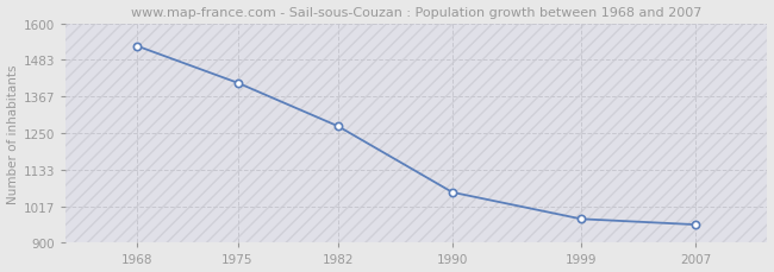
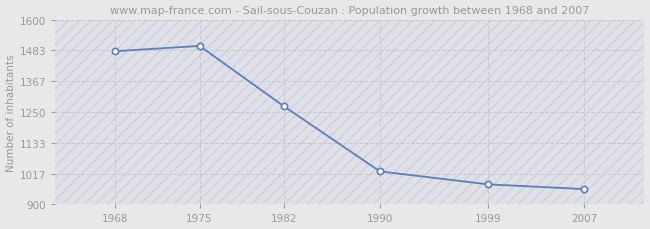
1968: 1527 -> 1480
1975: 1410 -> 1500
1990: 1061 -> 1025
